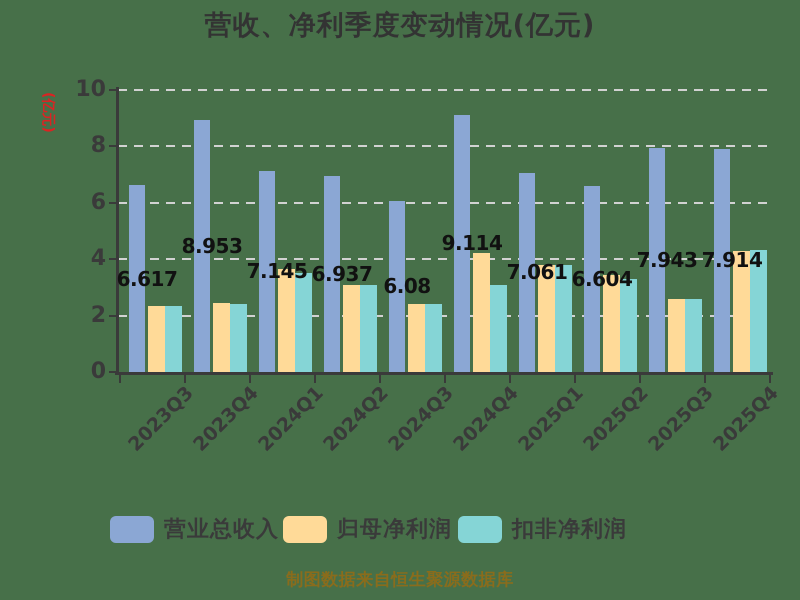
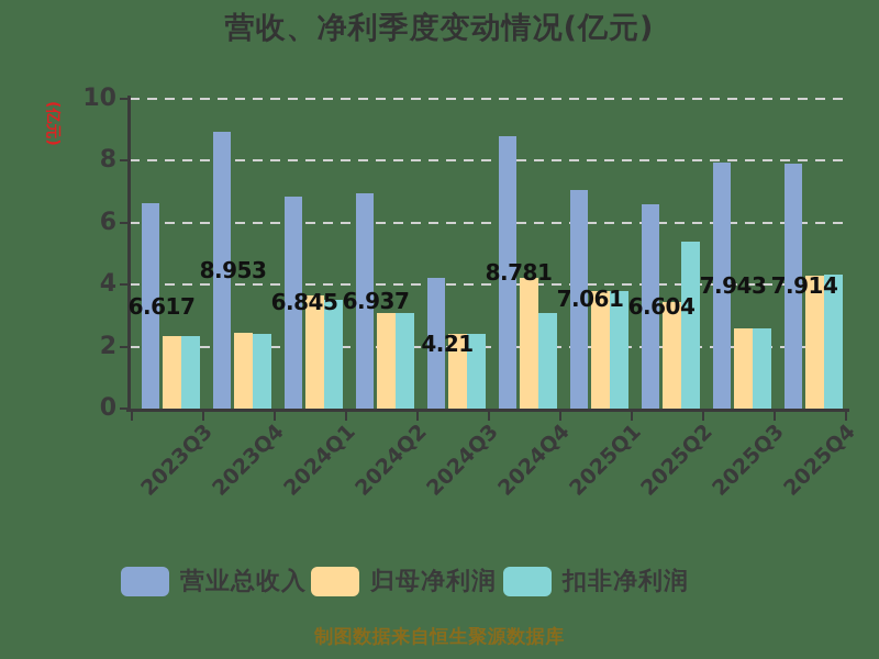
营业总收入/2024Q1: 7.145 -> 6.845
营业总收入/2024Q3: 6.08 -> 4.21
营业总收入/2024Q4: 9.114 -> 8.781
扣非净利润/2025Q2: 3.3 -> 5.4
